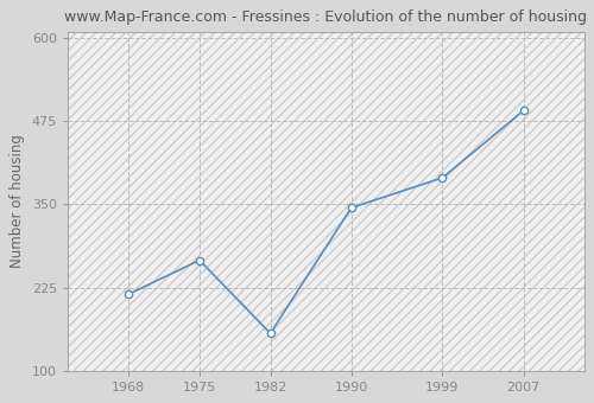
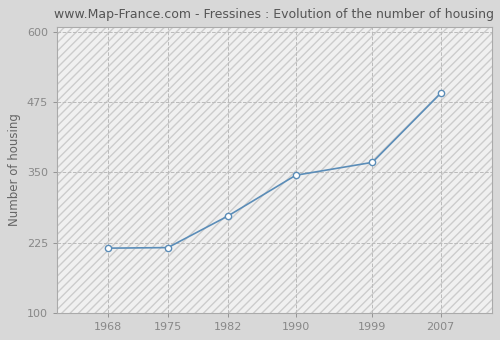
1975: 266 -> 216
1982: 156 -> 272
1999: 390 -> 368
